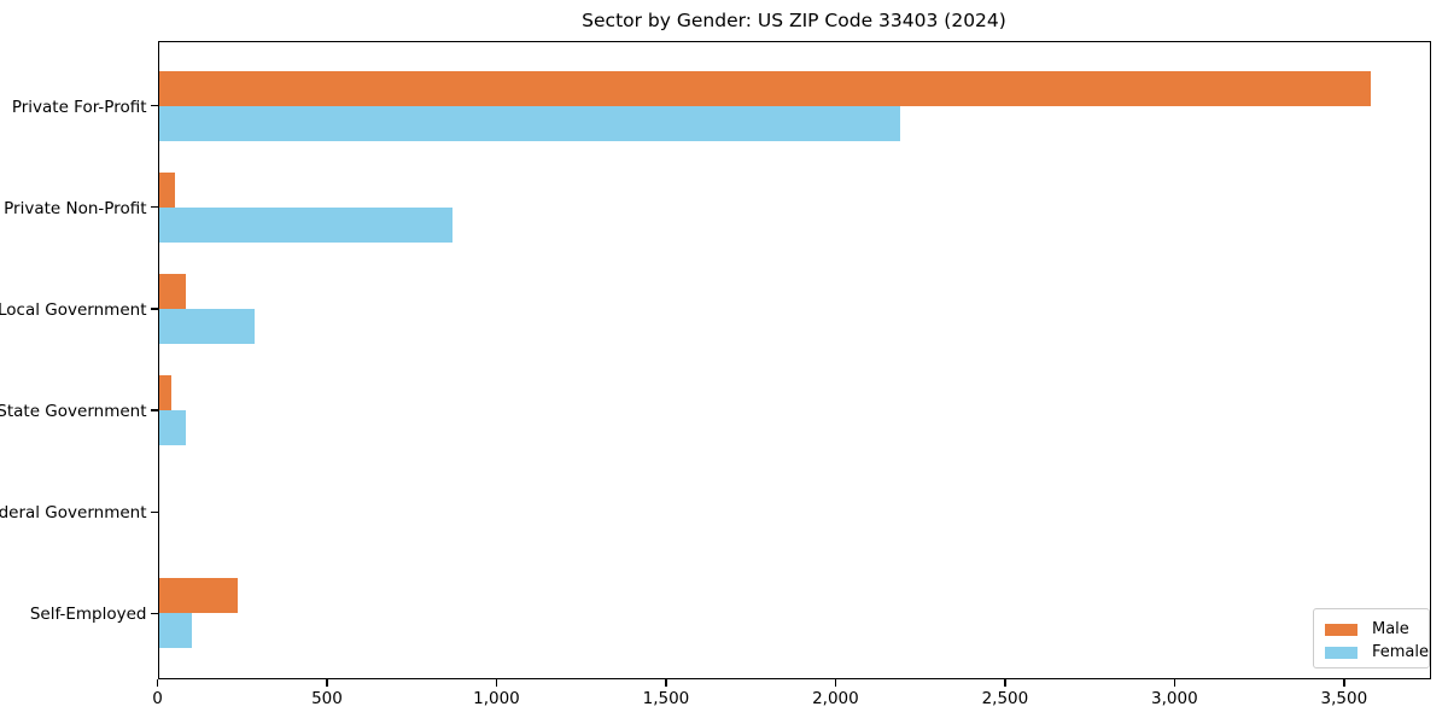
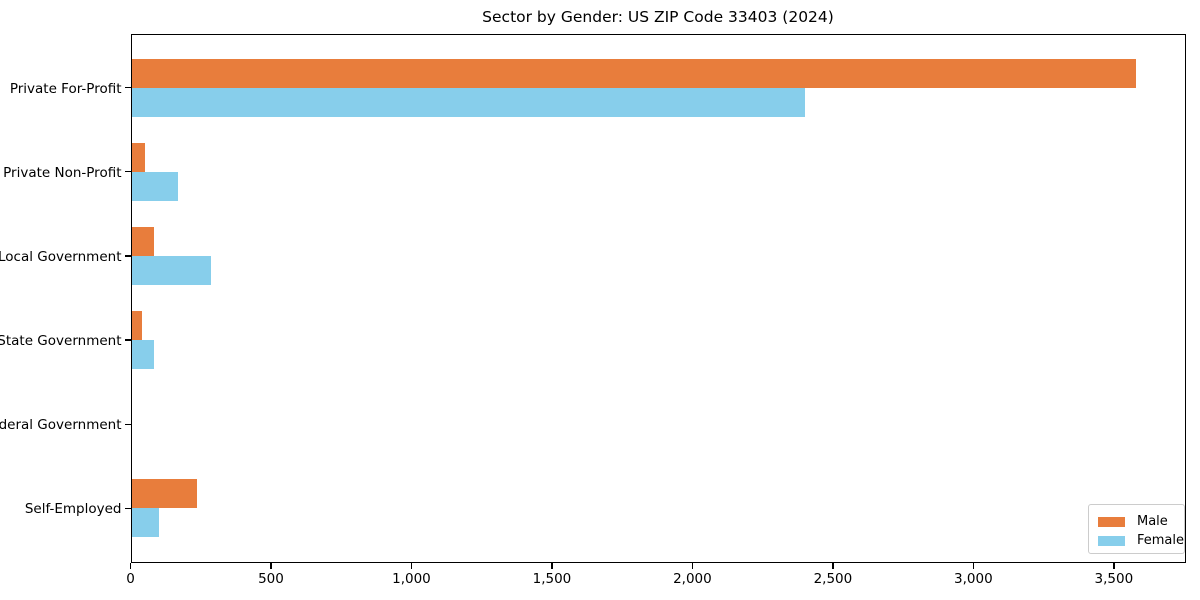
Female/Private For-Profit: 2190 -> 2400
Female/Private Non-Profit: 870 -> 170
